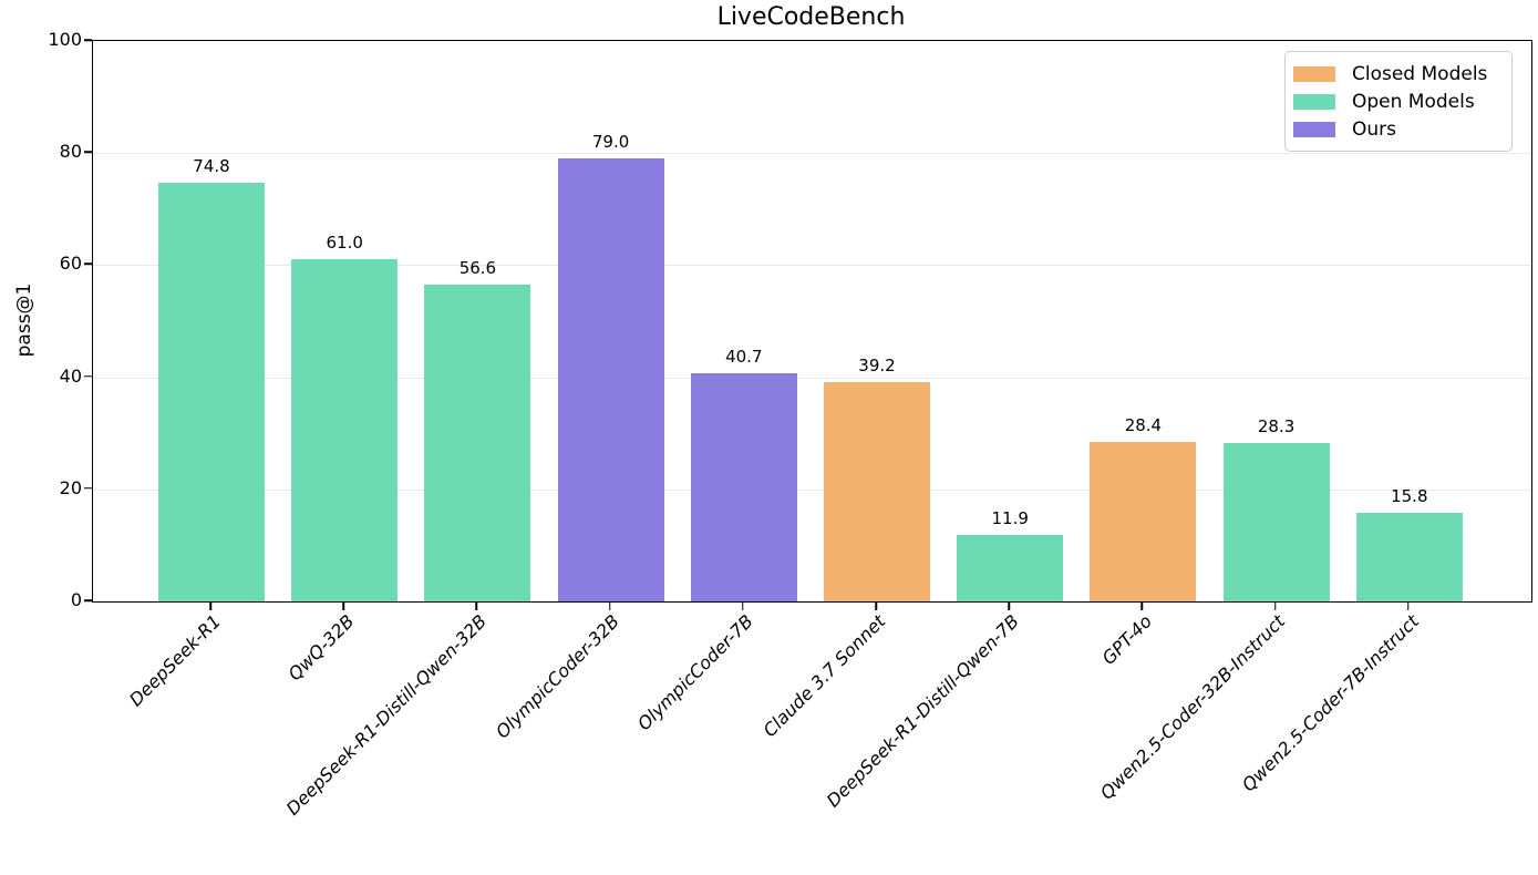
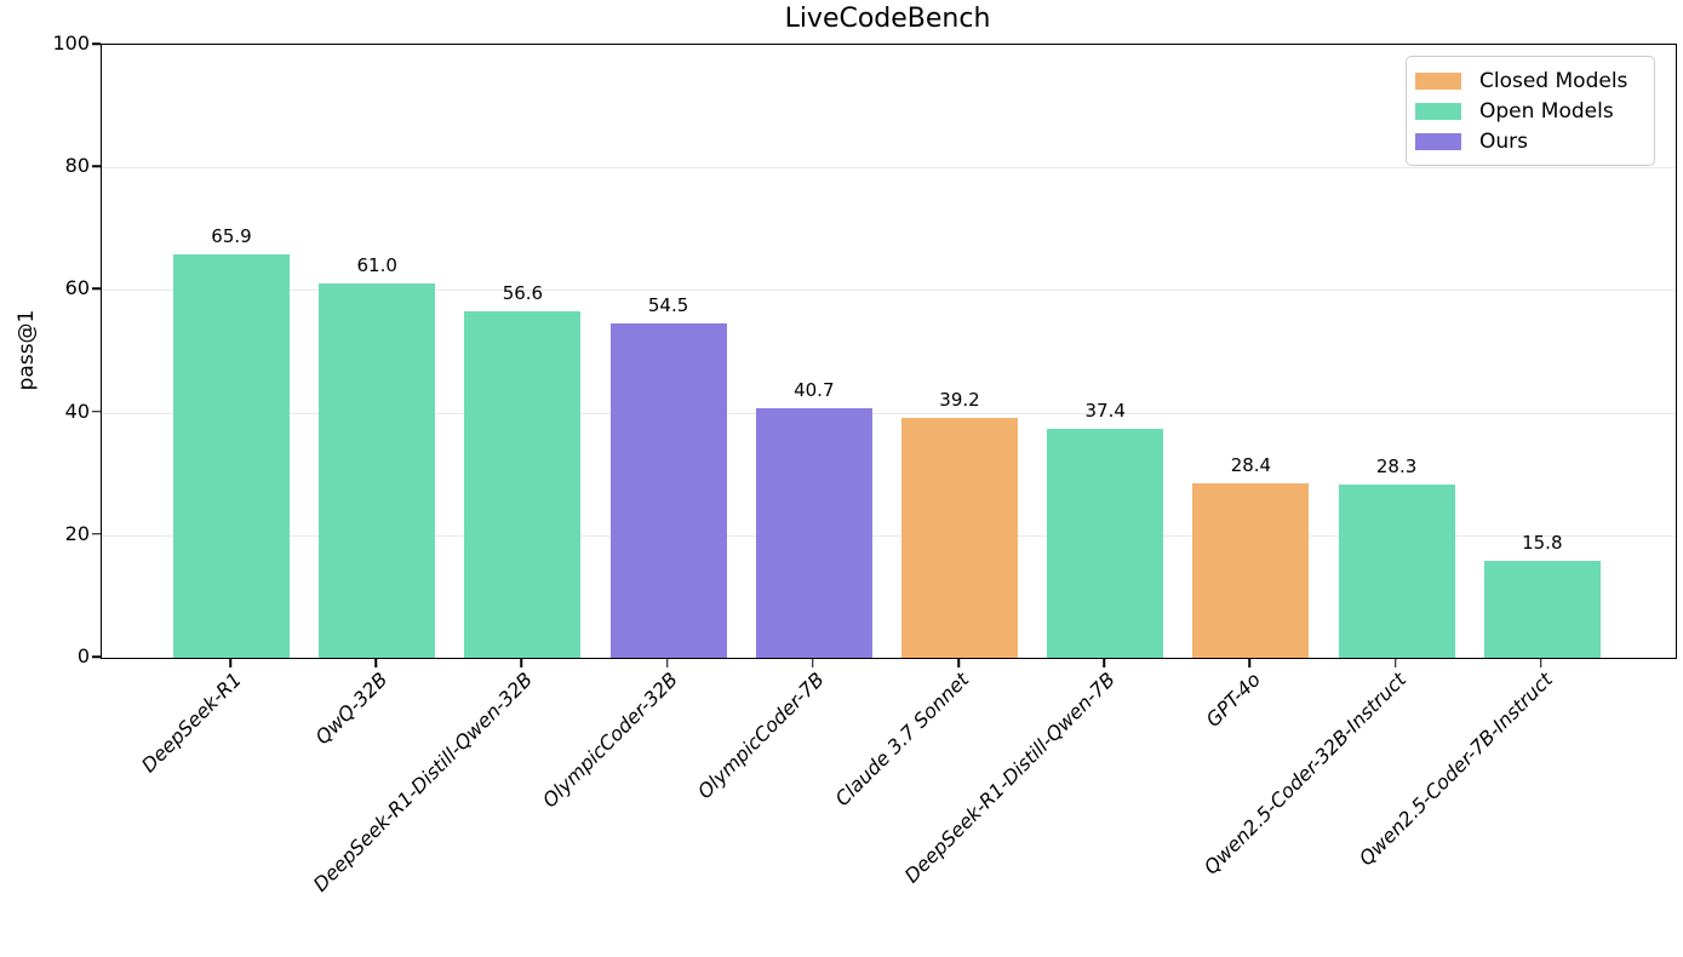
DeepSeek-R1: 74.8 -> 65.9
OlympicCoder-32B: 79.0 -> 54.5
DeepSeek-R1-Distill-Qwen-7B: 11.9 -> 37.4
